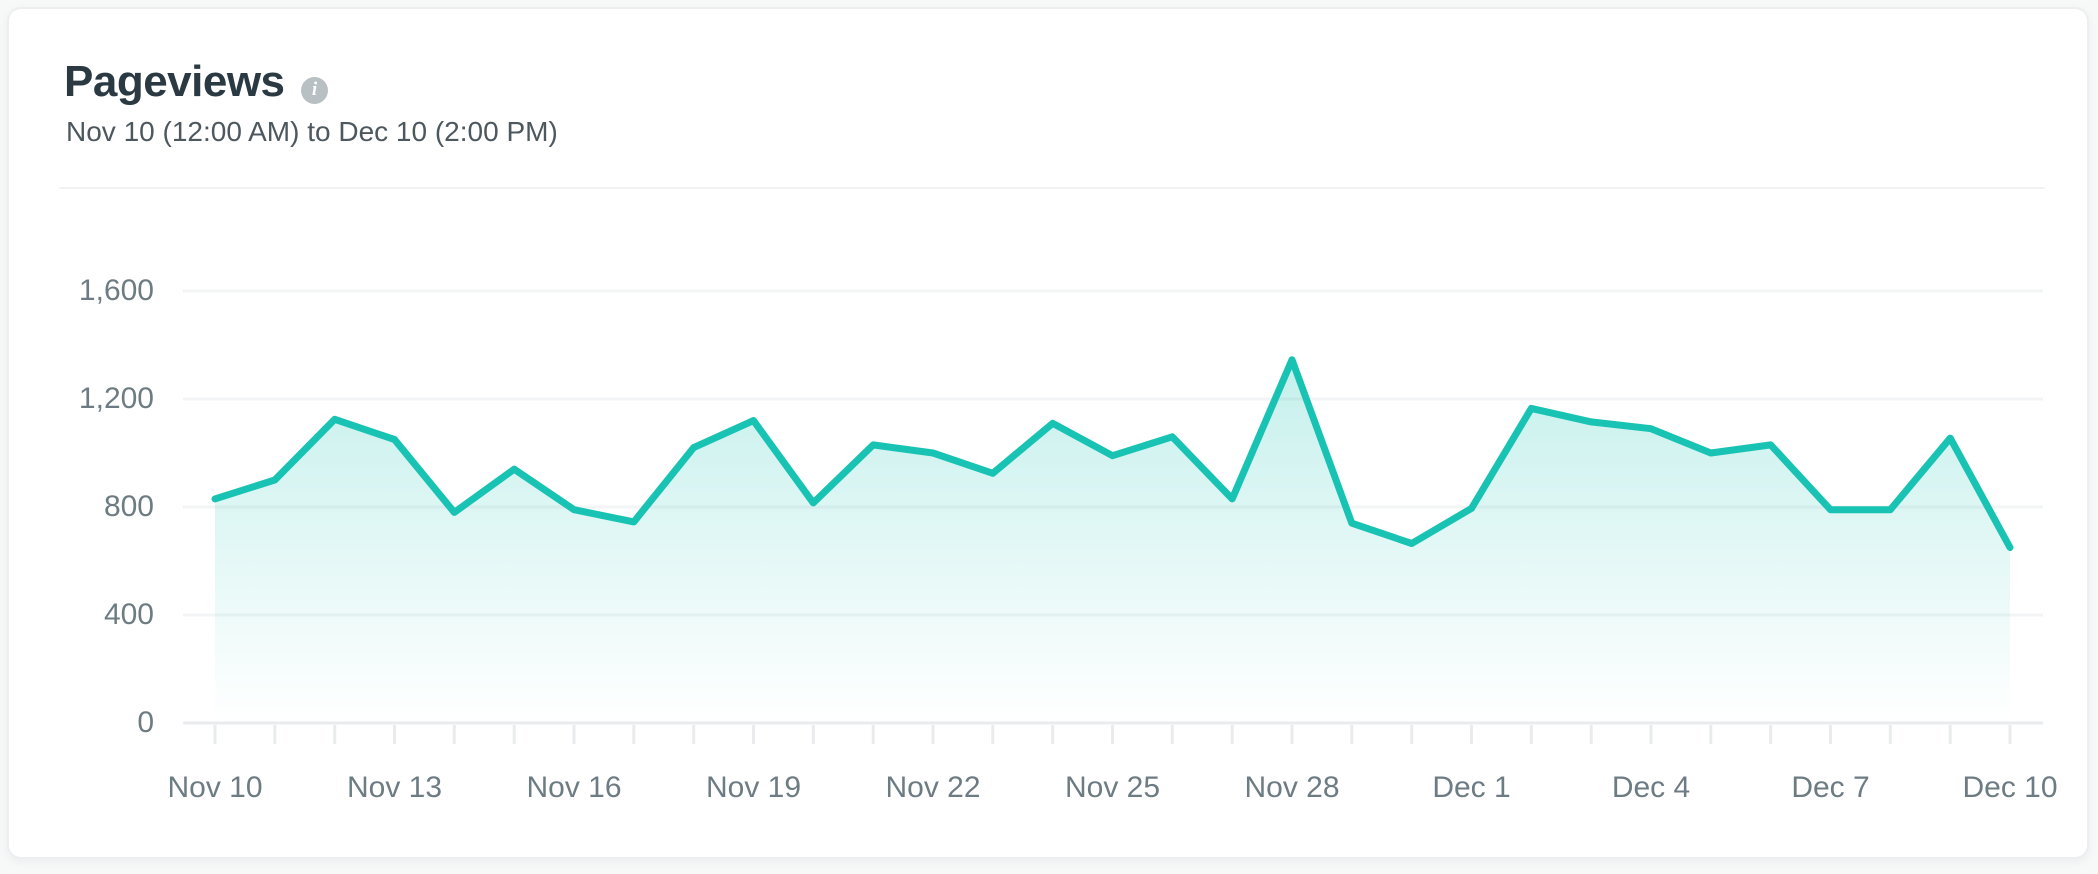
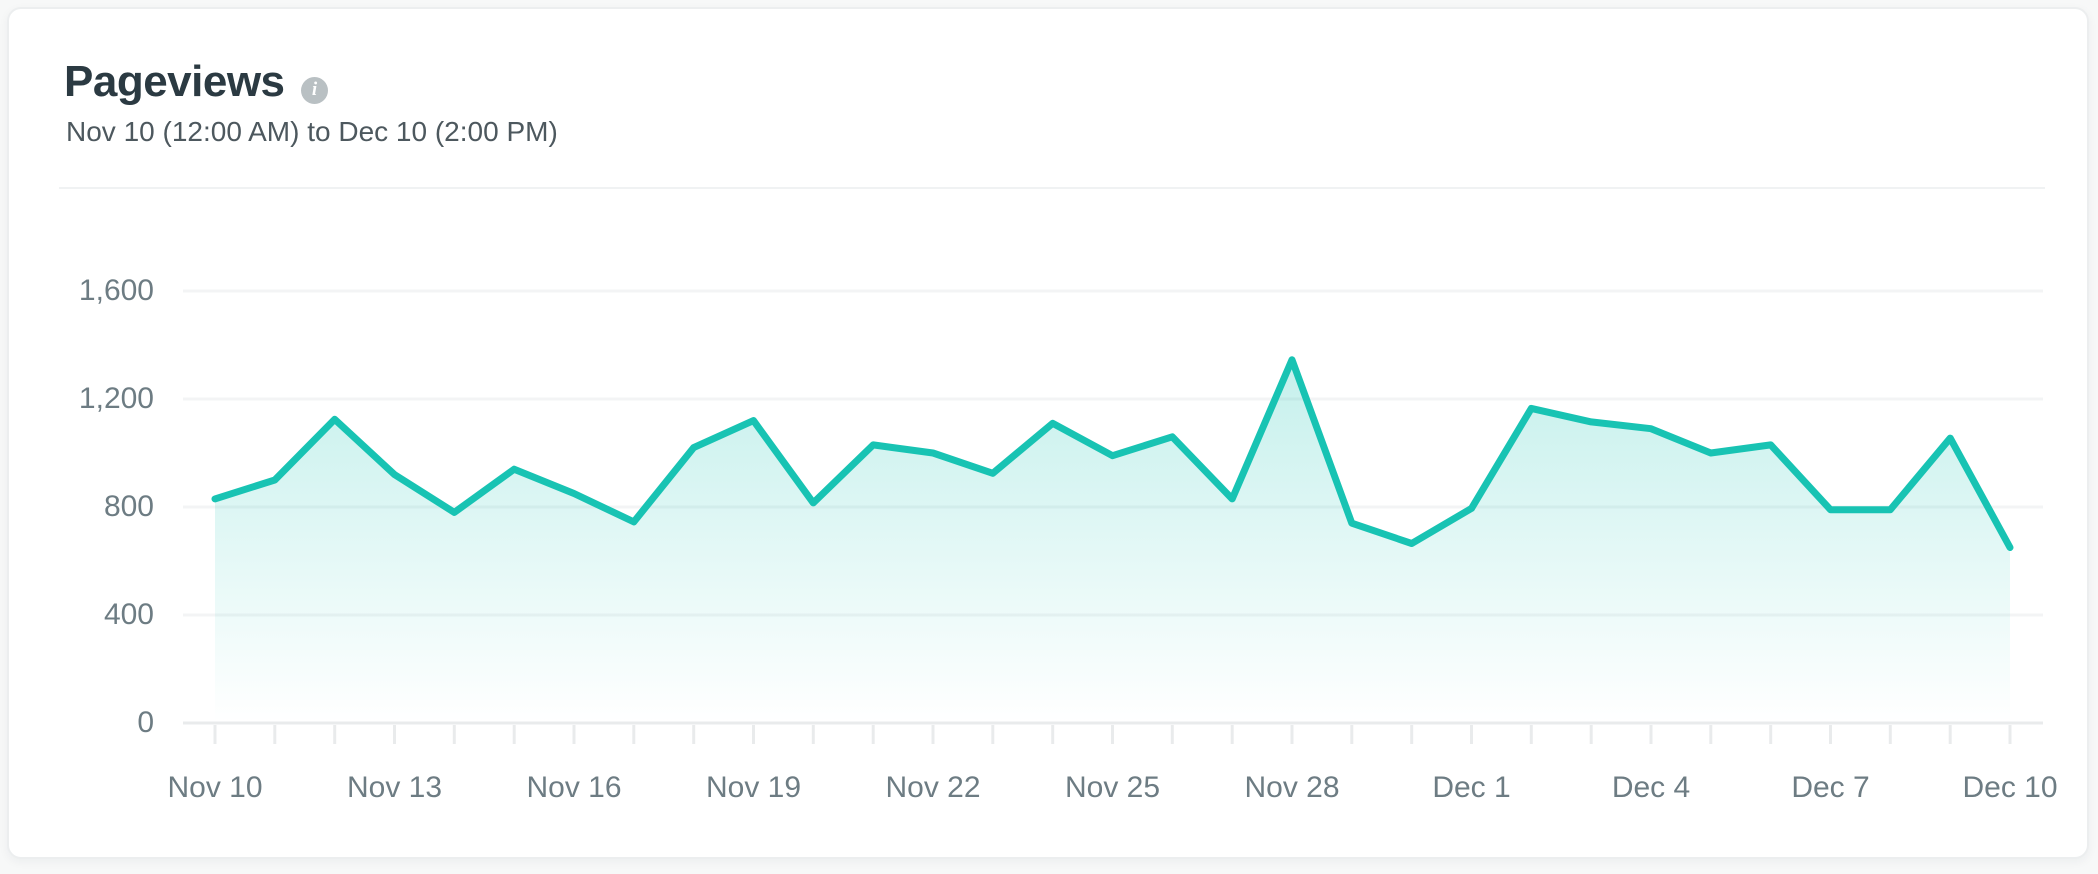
Nov 13: 1050 -> 920
Nov 16: 790 -> 850
